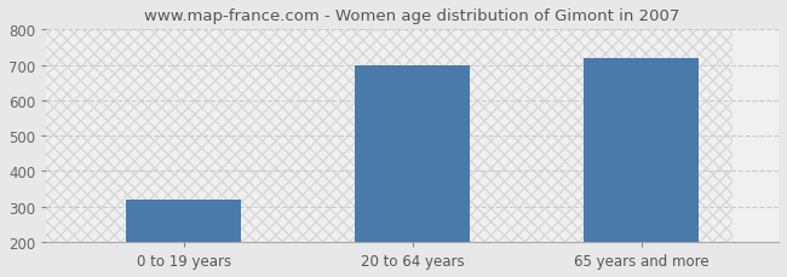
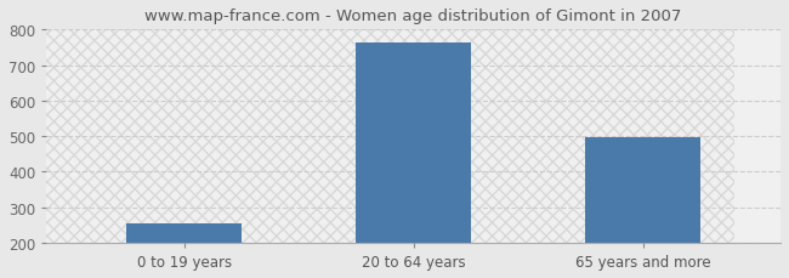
0 to 19 years: 320 -> 255
20 to 64 years: 700 -> 762
65 years and more: 720 -> 498
